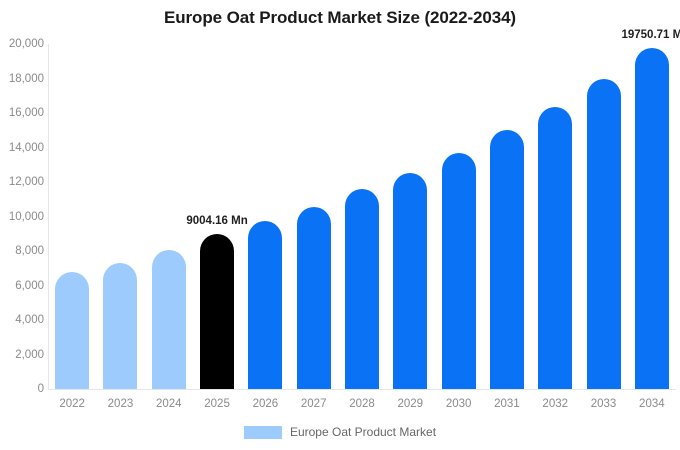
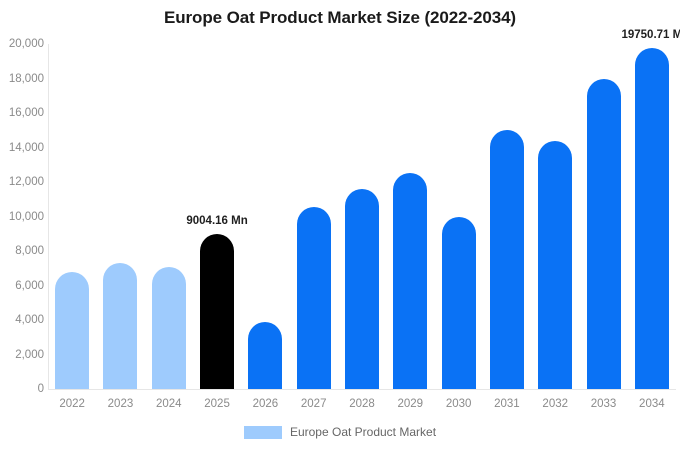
2024: 8100 -> 7100
2026: 9700 -> 3900
2030: 13700 -> 10000
2032: 16300 -> 14400
